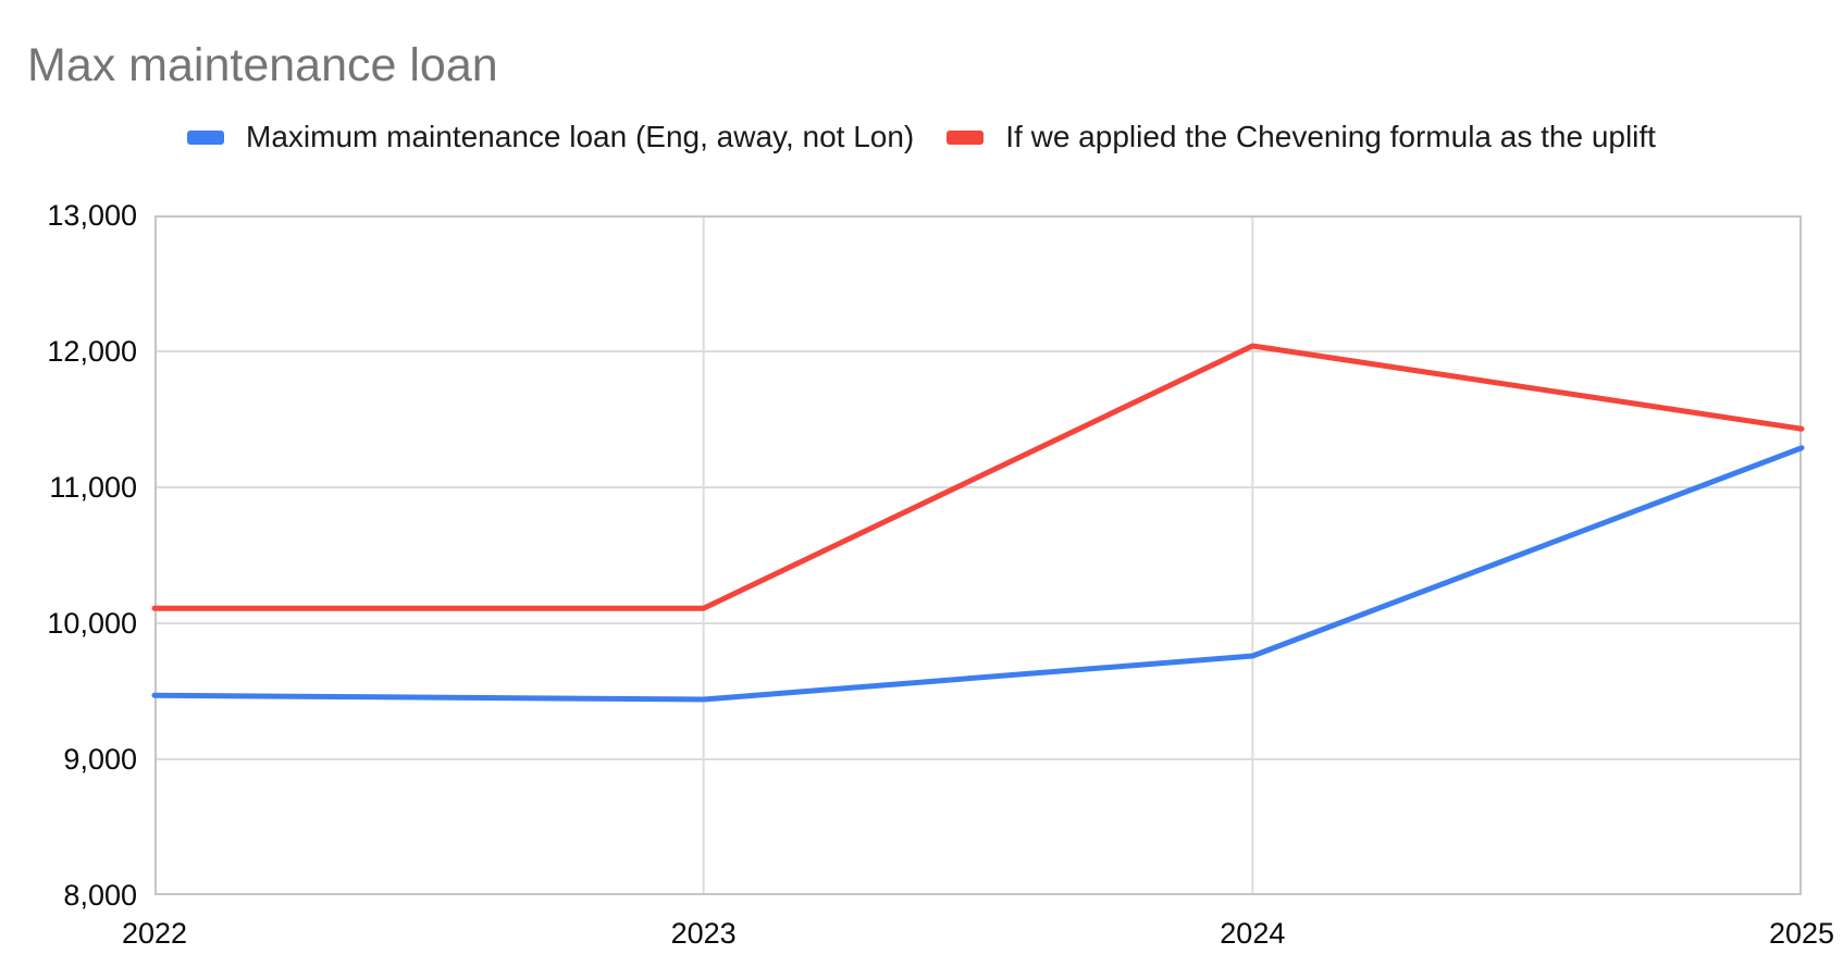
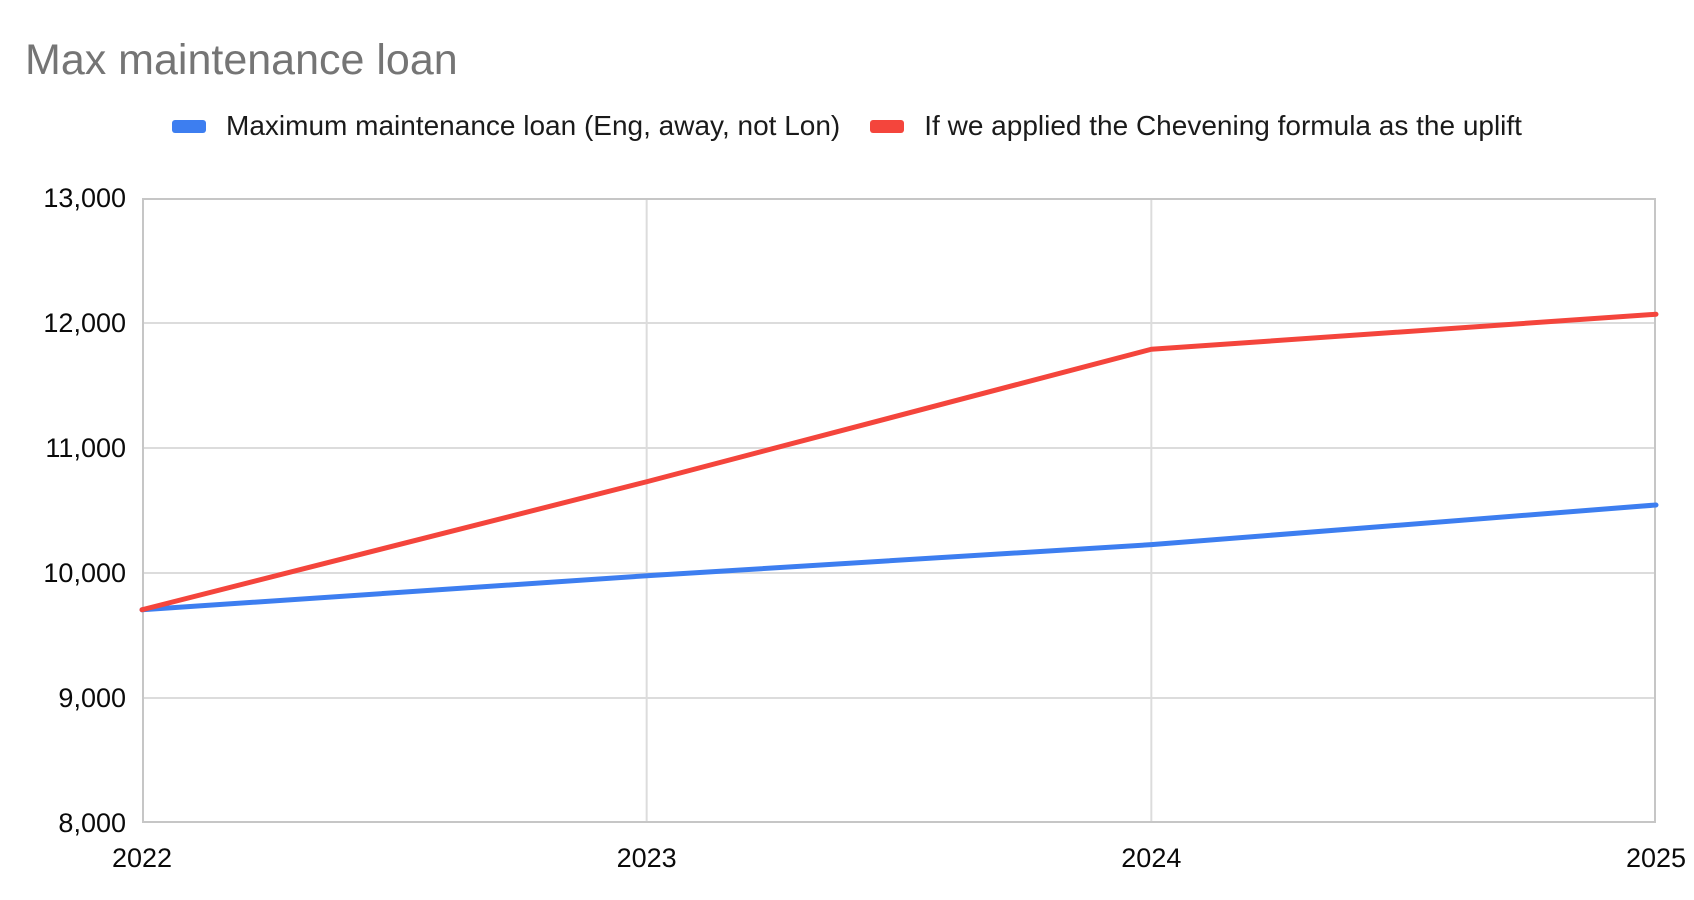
Maximum maintenance loan (Eng, away, not Lon)/2022: 9470 -> 9710
If we applied the Chevening formula as the uplift/2022: 10110 -> 9710
Maximum maintenance loan (Eng, away, not Lon)/2023: 9440 -> 9980
If we applied the Chevening formula as the uplift/2023: 10110 -> 10730
Maximum maintenance loan (Eng, away, not Lon)/2024: 9760 -> 10230
If we applied the Chevening formula as the uplift/2024: 12040 -> 11790
Maximum maintenance loan (Eng, away, not Lon)/2025: 11290 -> 10540
If we applied the Chevening formula as the uplift/2025: 11430 -> 12070
